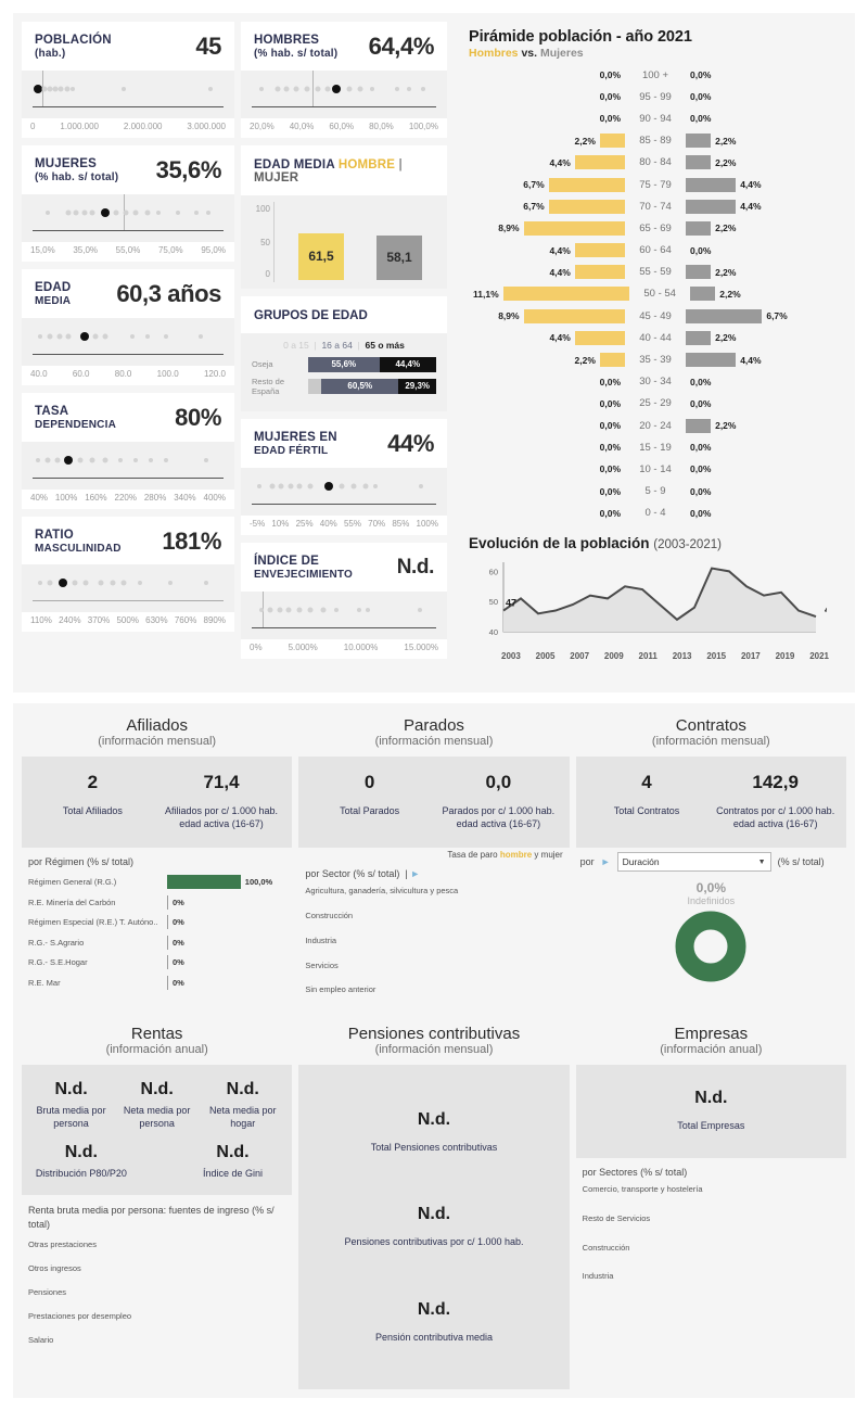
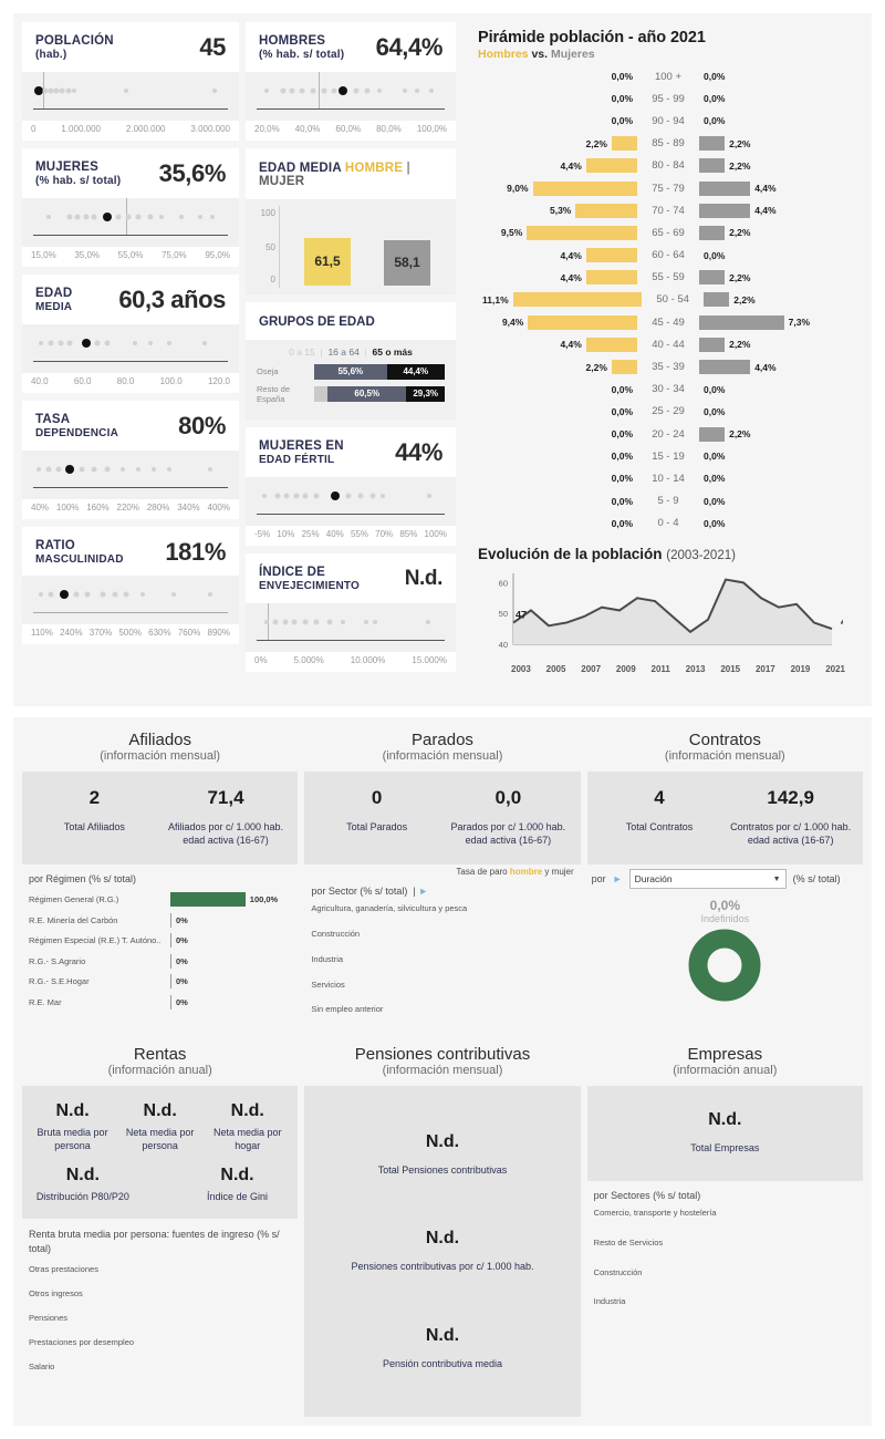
Pirámide población - año 2021/Hombres/75 - 79: 6,7% -> 9,0%
Pirámide población - año 2021/Hombres/70 - 74: 6,7% -> 5,3%
Pirámide población - año 2021/Hombres/65 - 69: 8,9% -> 9,5%
Pirámide población - año 2021/Hombres/45 - 49: 8,9% -> 9,4%
Pirámide población - año 2021/Mujeres/45 - 49: 6,7% -> 7,3%
